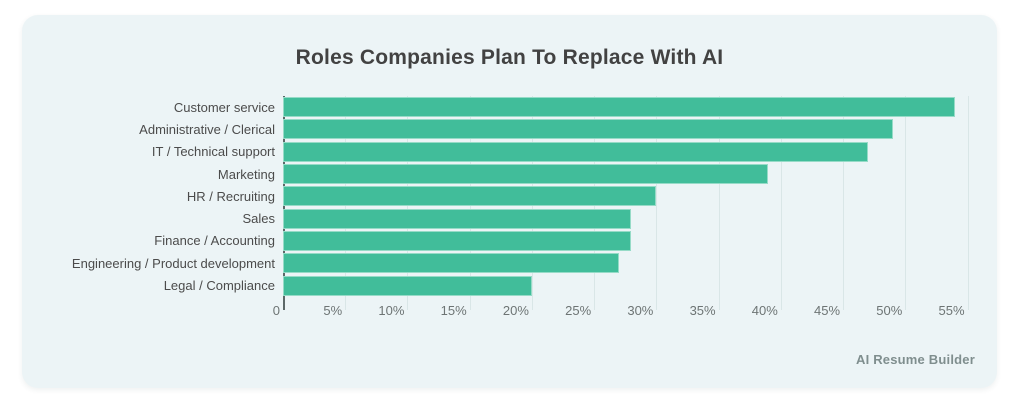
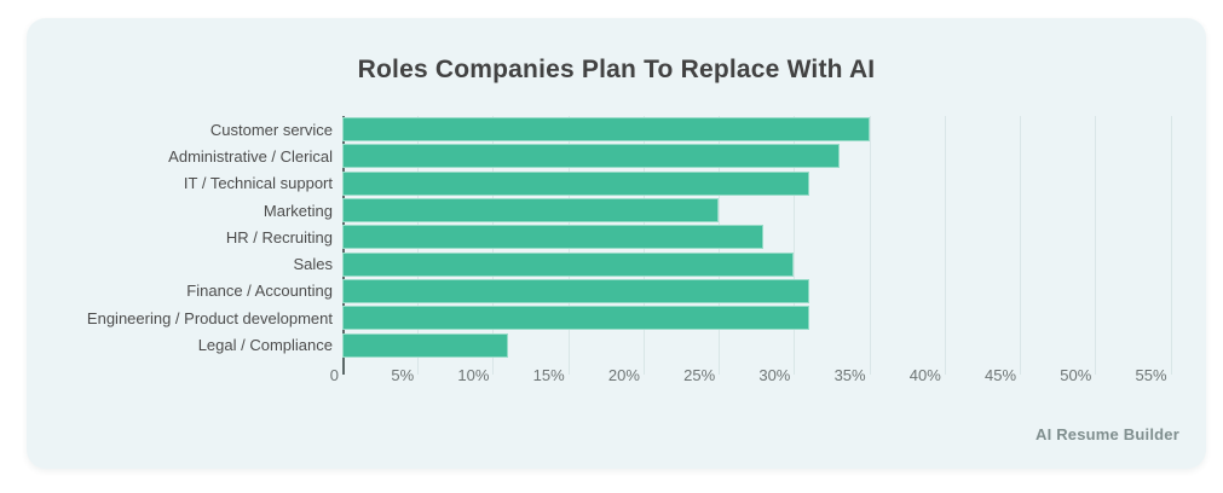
Customer service: 54% -> 35%
Administrative / Clerical: 49% -> 33%
IT / Technical support: 47% -> 31%
Marketing: 39% -> 25%
HR / Recruiting: 30% -> 28%
Sales: 28% -> 30%
Finance / Accounting: 28% -> 31%
Engineering / Product development: 27% -> 31%
Legal / Compliance: 20% -> 11%
